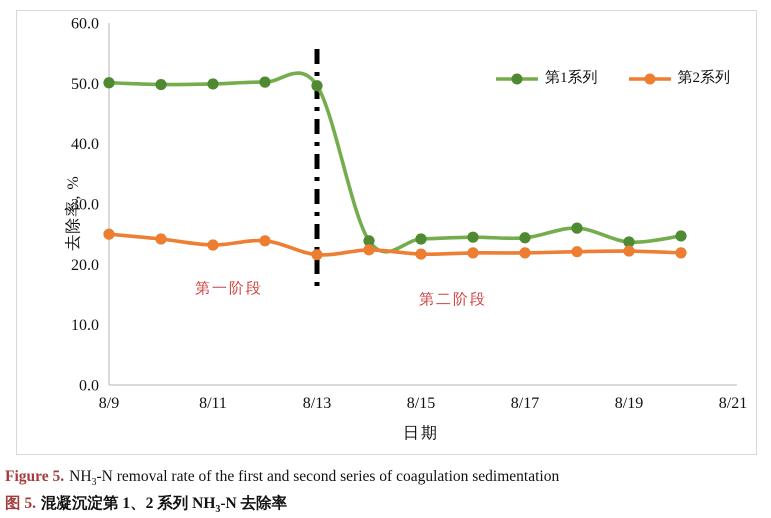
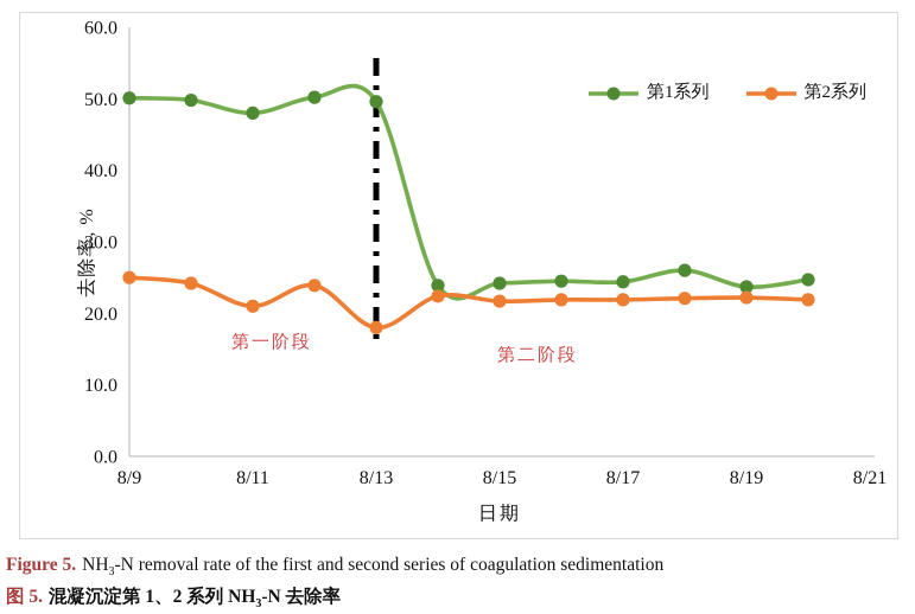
第1系列/8/11: 50 -> 48
第2系列/8/11: 23 -> 21
第2系列/8/13: 22 -> 18
